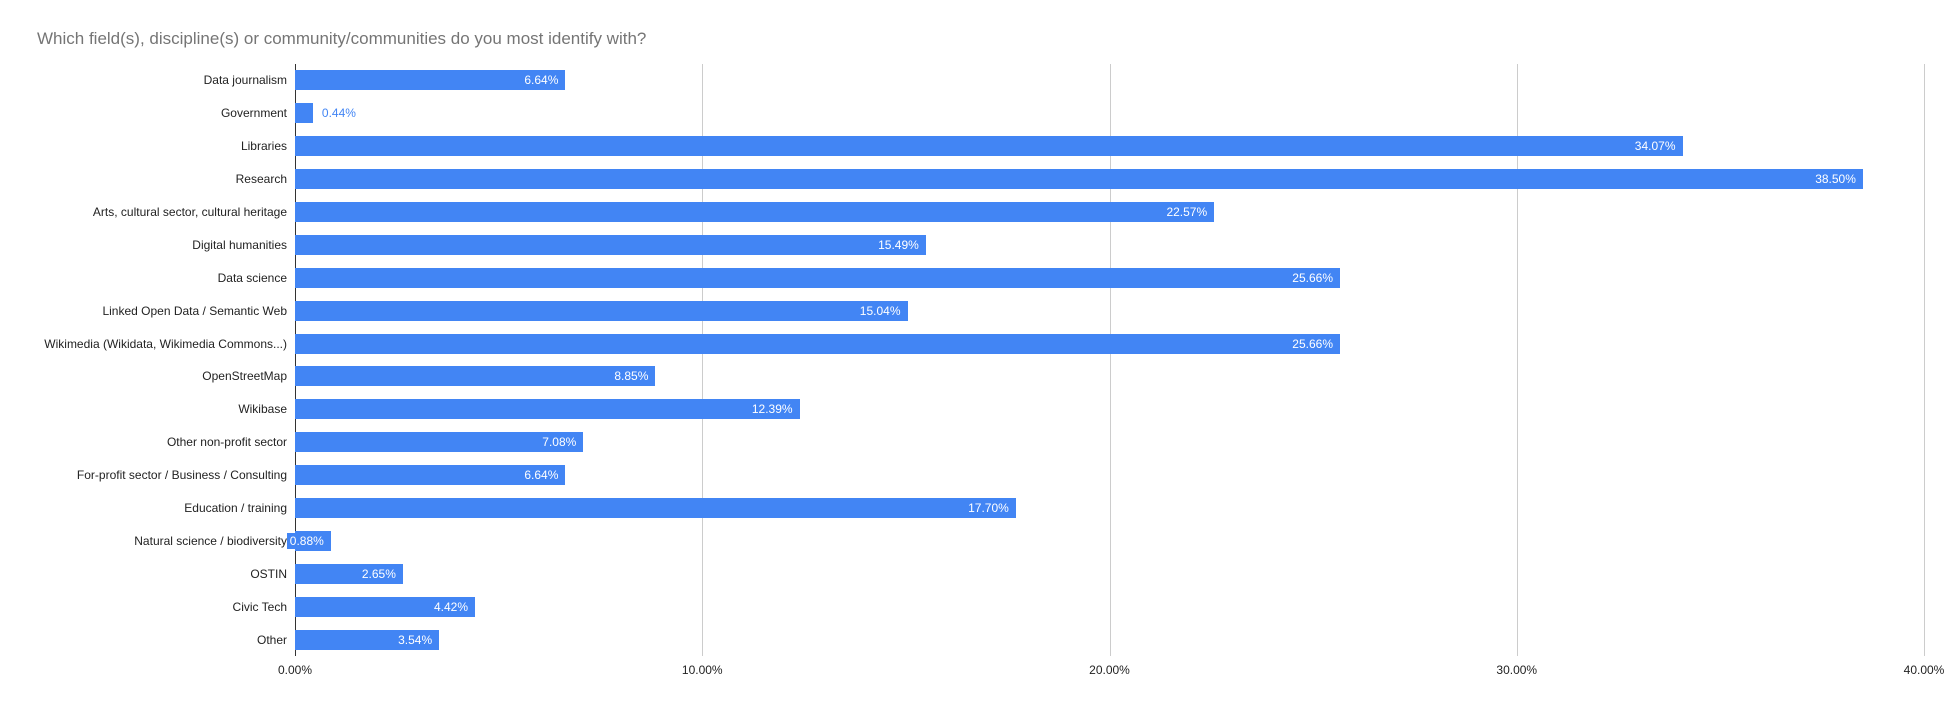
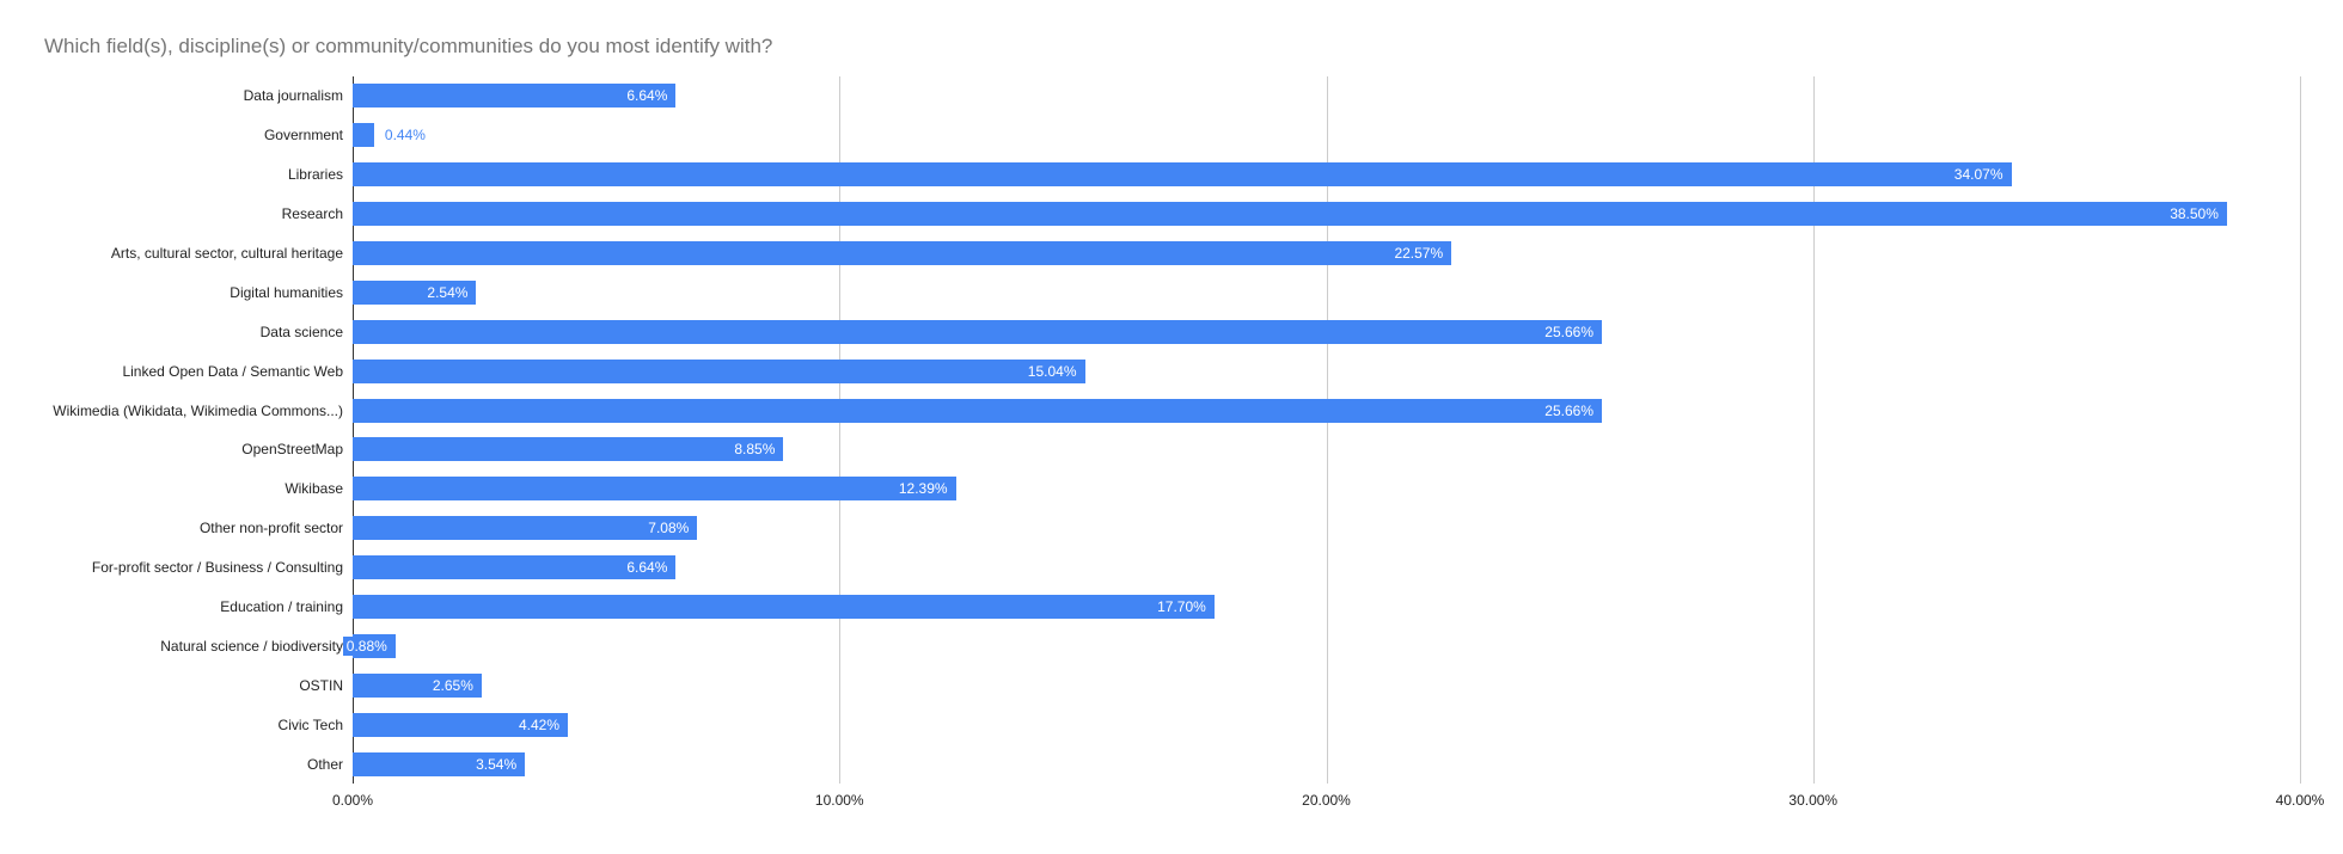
Digital humanities: 15.49% -> 2.54%
